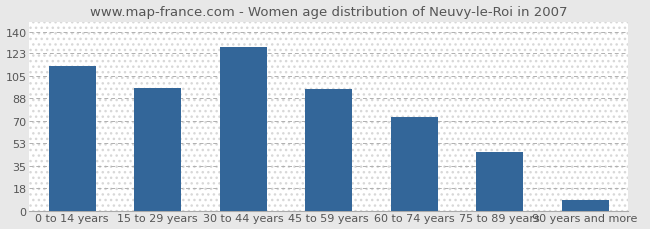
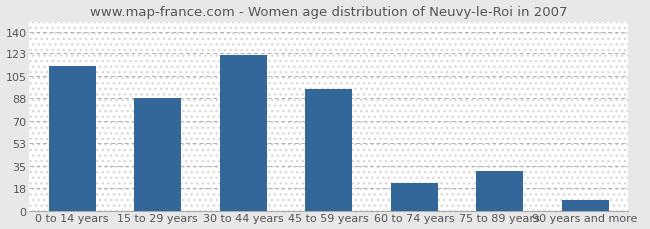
15 to 29 years: 96 -> 88
30 to 44 years: 128 -> 122
60 to 74 years: 73 -> 22
75 to 89 years: 46 -> 31
